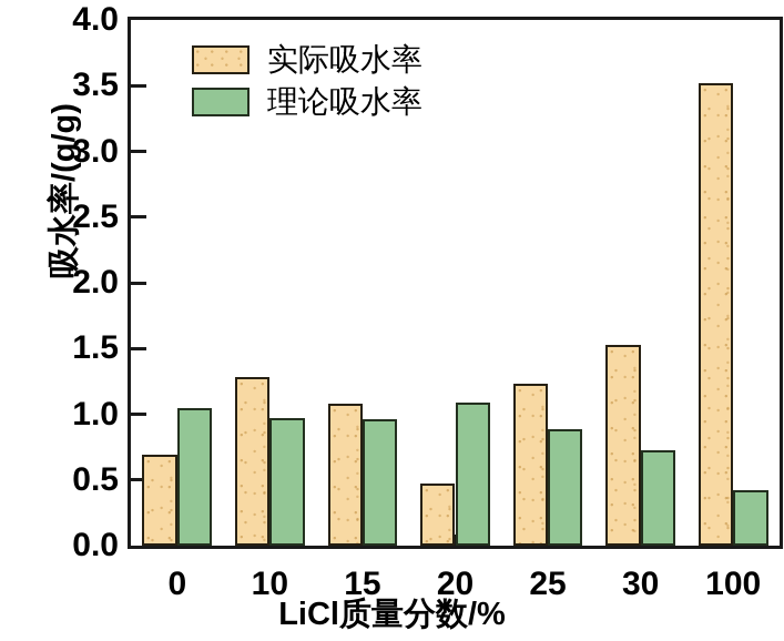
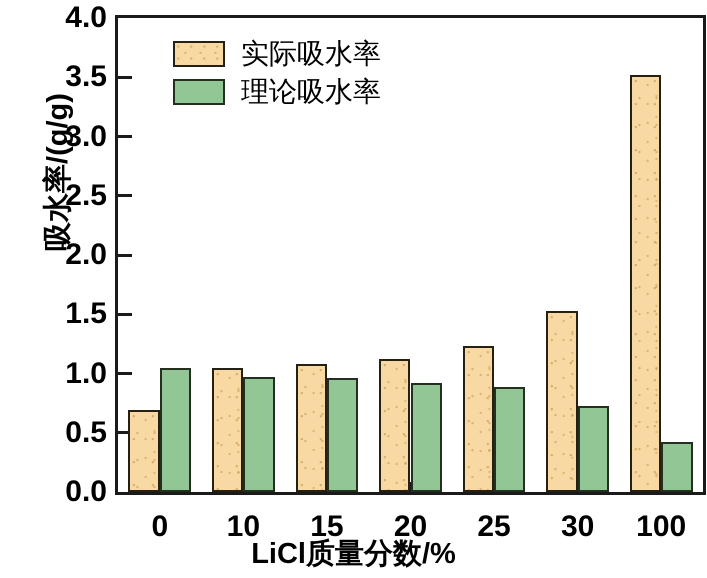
实际吸水率/10: 1.28 -> 1.05
实际吸水率/20: 0.47 -> 1.12
理论吸水率/20: 1.09 -> 0.92
